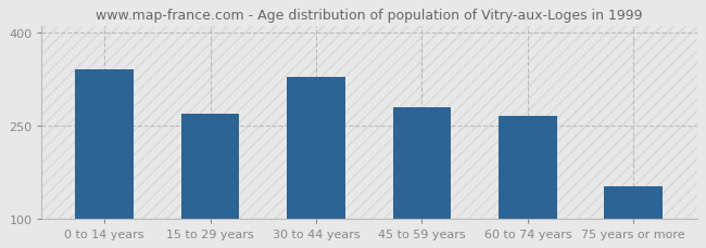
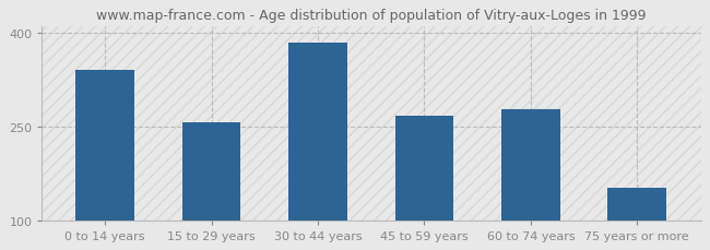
15 to 29 years: 270 -> 258
30 to 44 years: 328 -> 385
45 to 59 years: 280 -> 268
60 to 74 years: 266 -> 278
